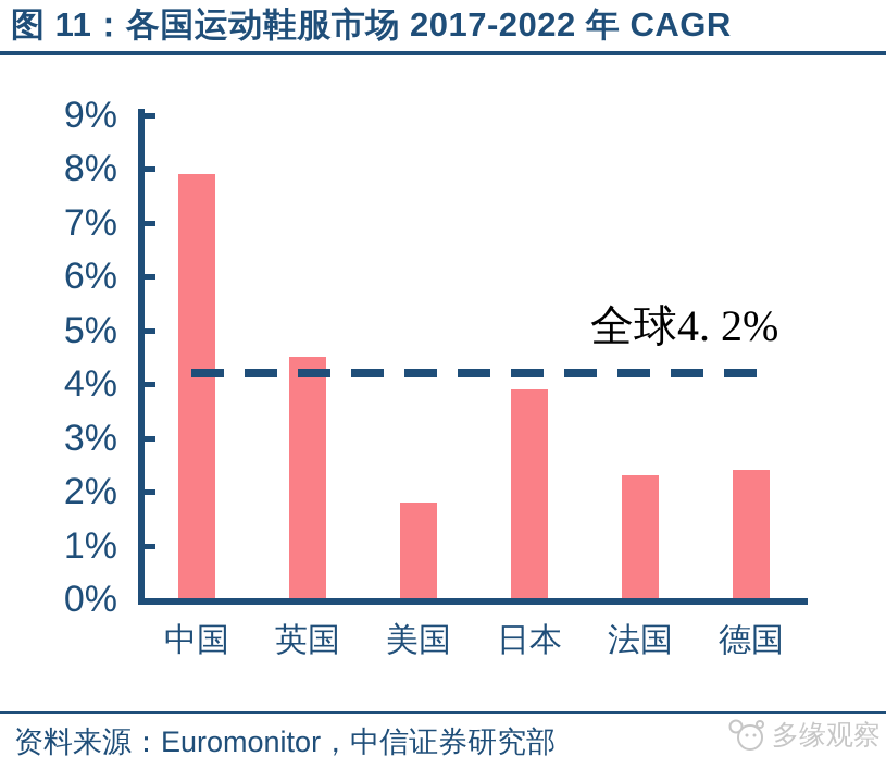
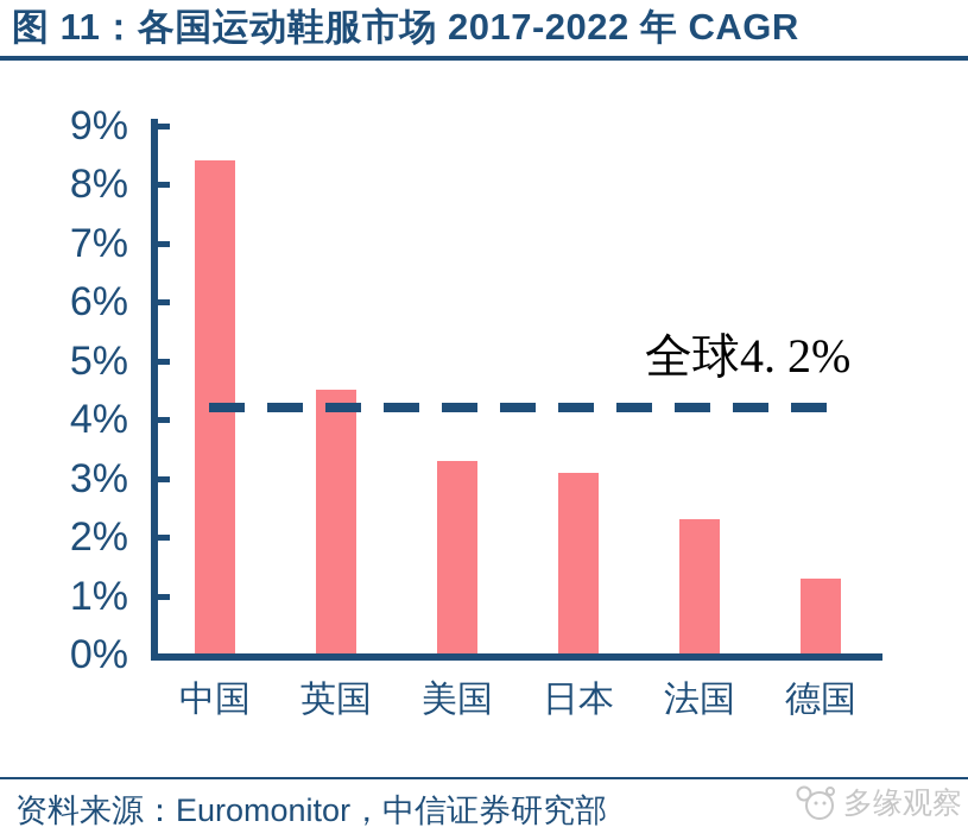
中国: 7.9% -> 8.4%
美国: 1.8% -> 3.3%
日本: 3.9% -> 3.1%
德国: 2.4% -> 1.3%
